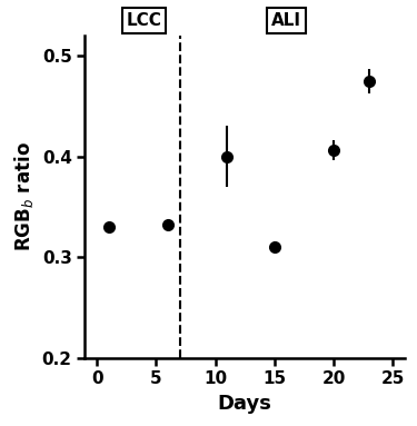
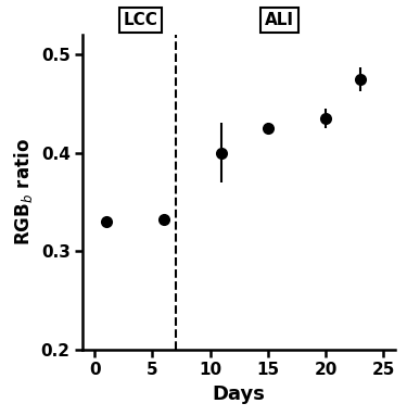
15: 0.310 -> 0.425
20: 0.406 -> 0.435
